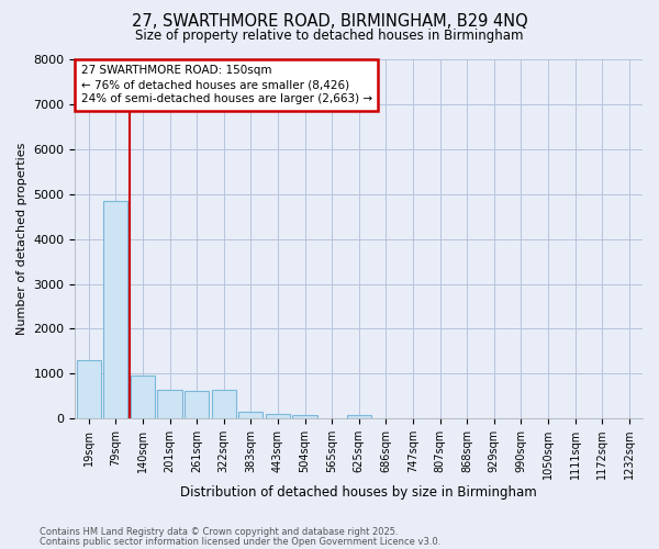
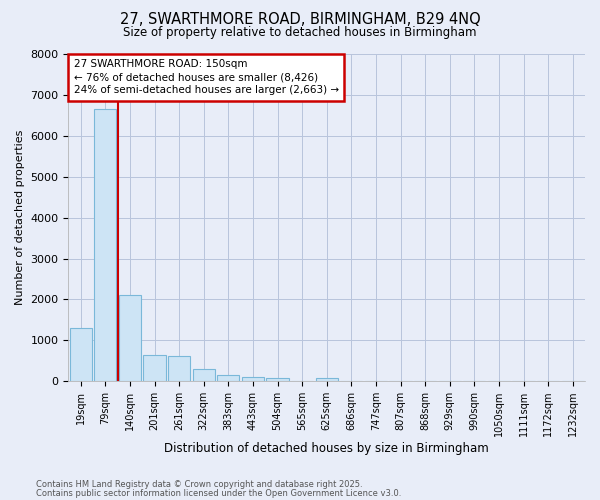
79sqm: 4850 -> 6650
140sqm: 950 -> 2100
322sqm: 650 -> 300
